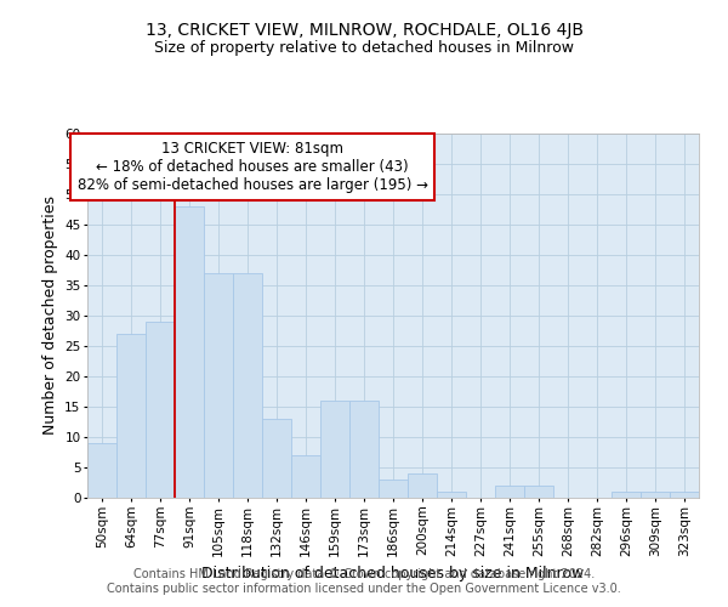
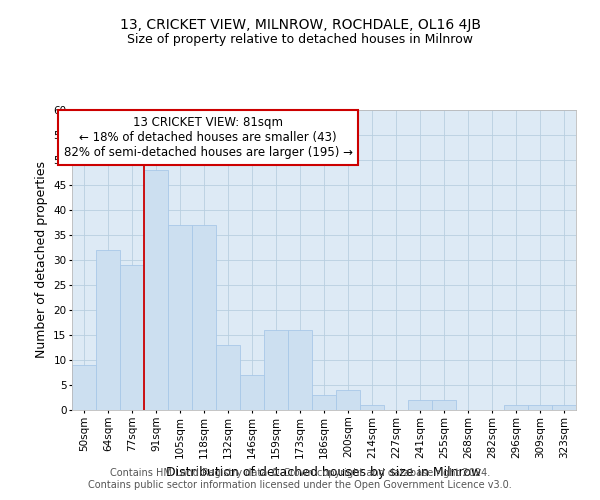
64sqm: 27 -> 32
